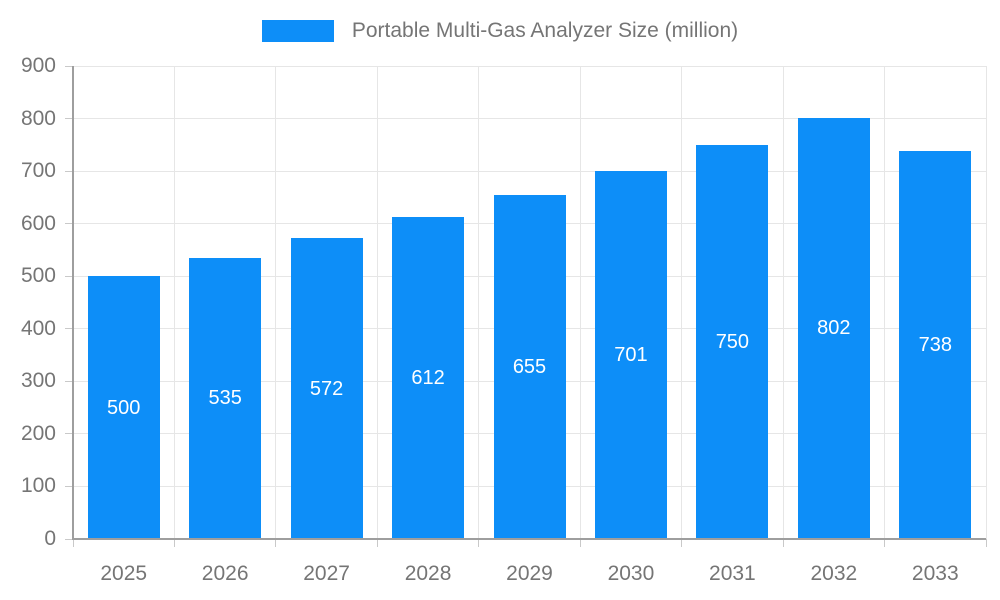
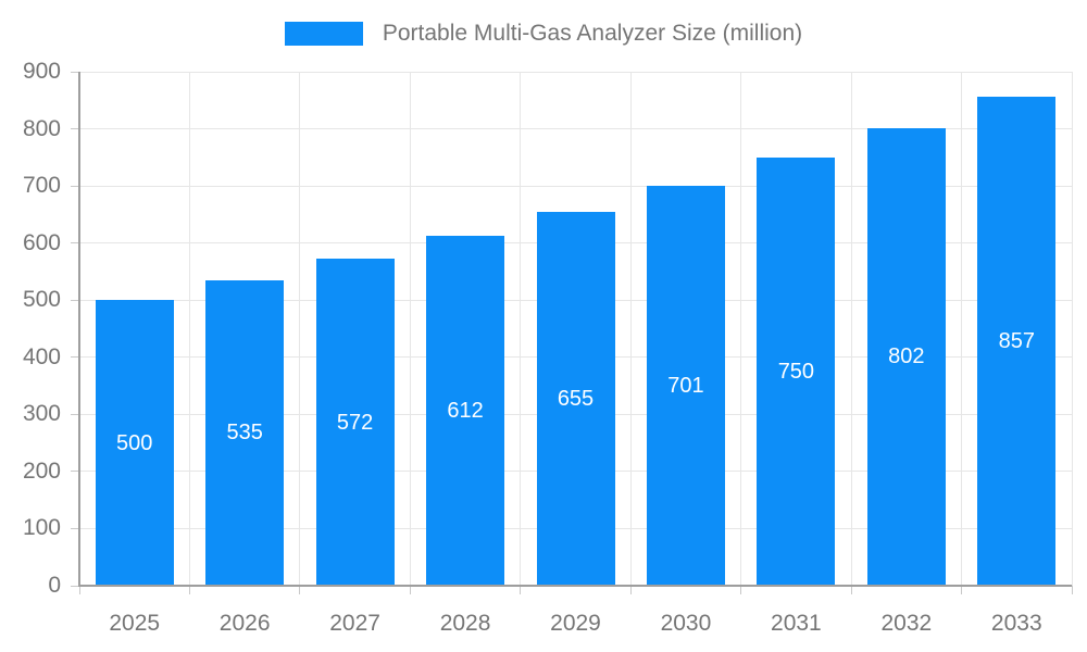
2033: 738 -> 857
